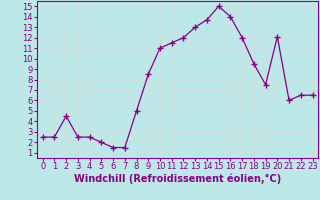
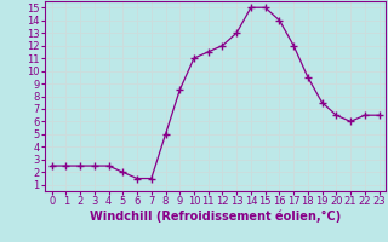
2: 4.5 -> 2.5
14: 13.7 -> 15.0
20: 12.1 -> 6.5
